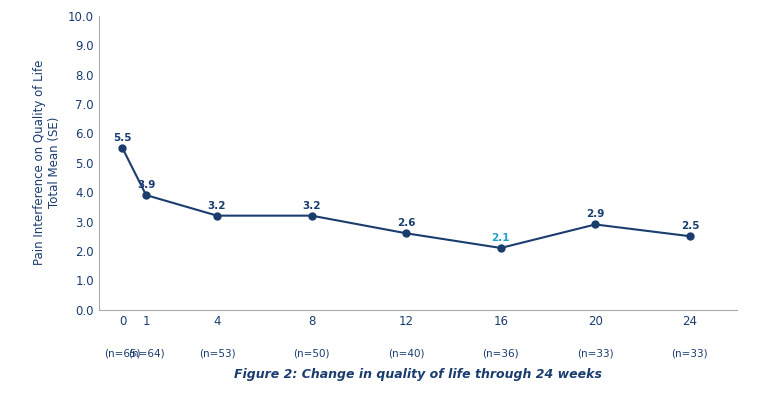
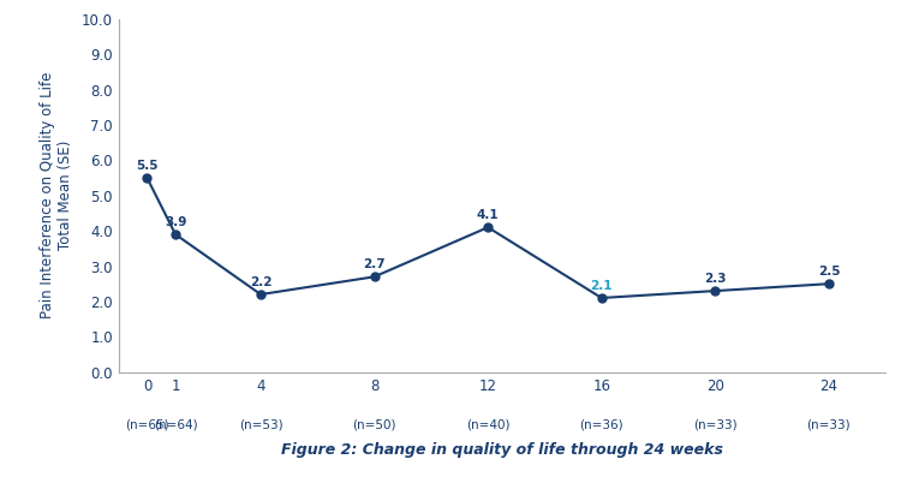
4: 3.2 -> 2.2
8: 3.2 -> 2.7
12: 2.6 -> 4.1
20: 2.9 -> 2.3
